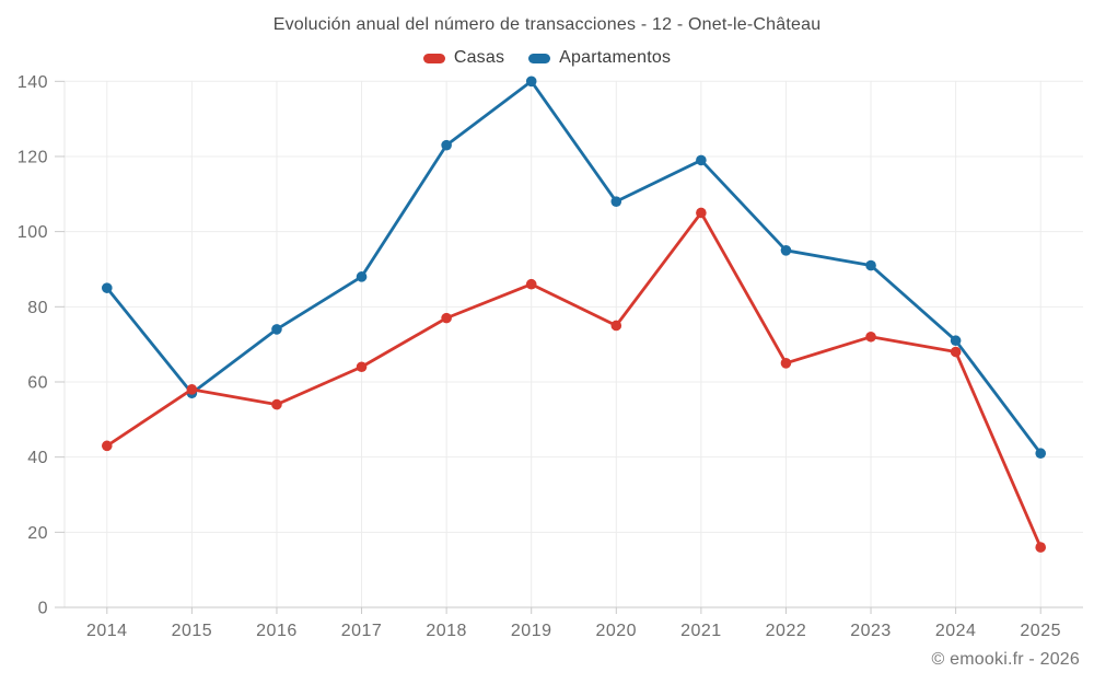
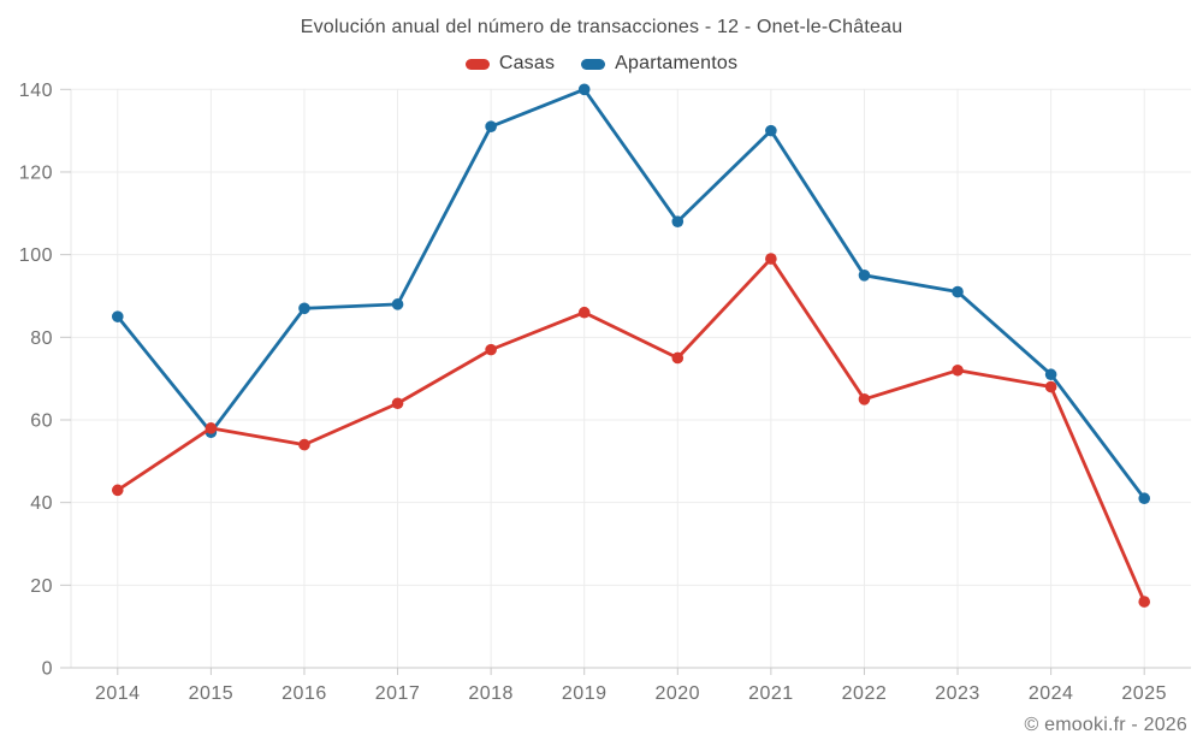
Apartamentos/2016: 74 -> 87
Apartamentos/2018: 123 -> 131
Casas/2021: 105 -> 99
Apartamentos/2021: 119 -> 130
